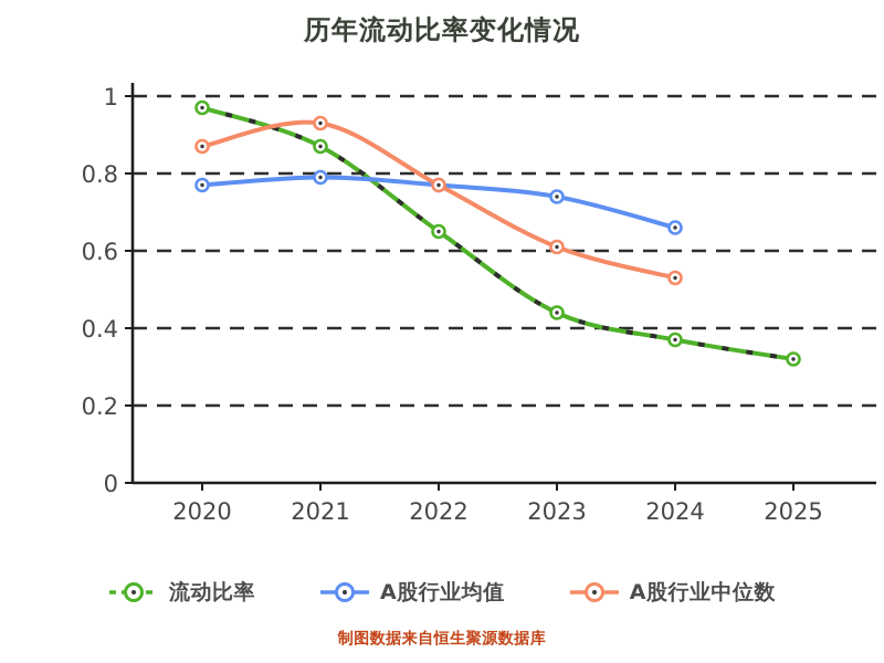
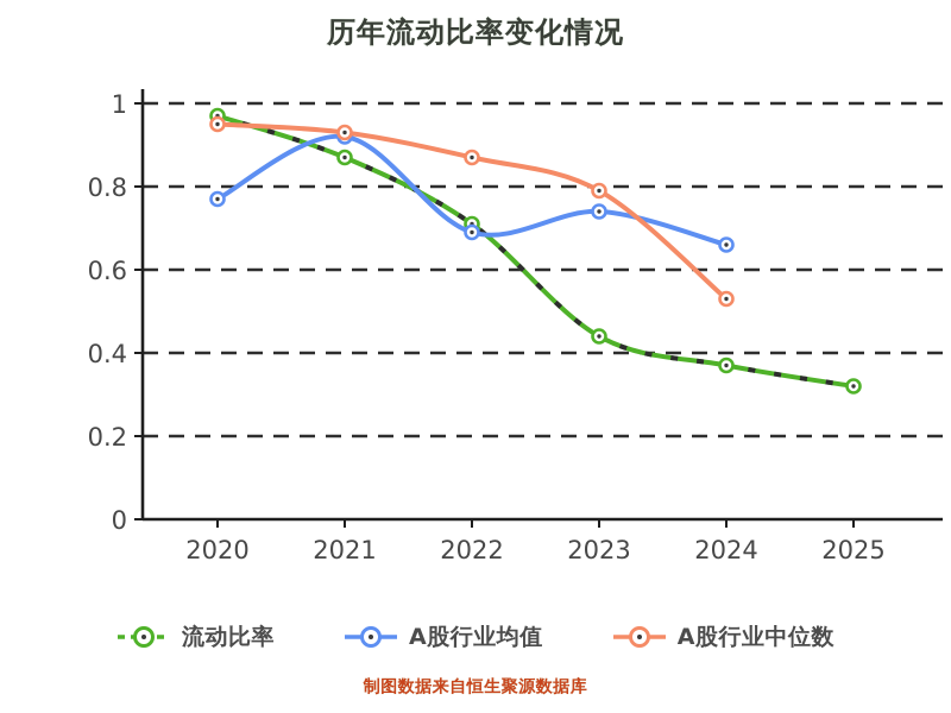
A股行业中位数/2020: 0.87 -> 0.95
A股行业均值/2021: 0.79 -> 0.92
流动比率/2022: 0.65 -> 0.71
A股行业均值/2022: 0.77 -> 0.69
A股行业中位数/2022: 0.77 -> 0.87
A股行业中位数/2023: 0.61 -> 0.79
